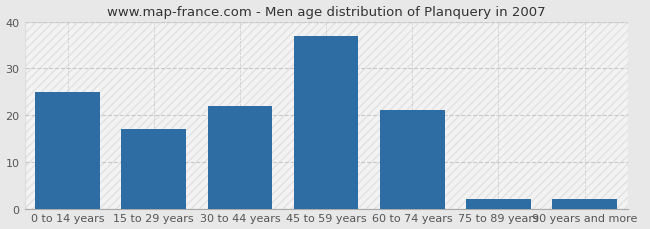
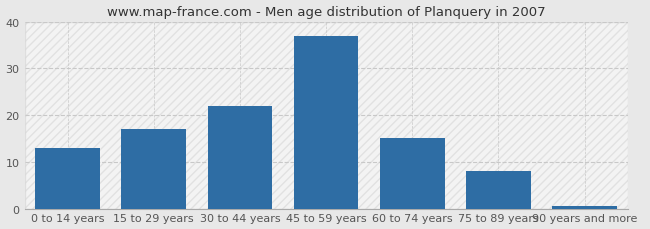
0 to 14 years: 25.0 -> 13.0
60 to 74 years: 21.0 -> 15.0
75 to 89 years: 2.0 -> 8.0
90 years and more: 2.0 -> 0.5
